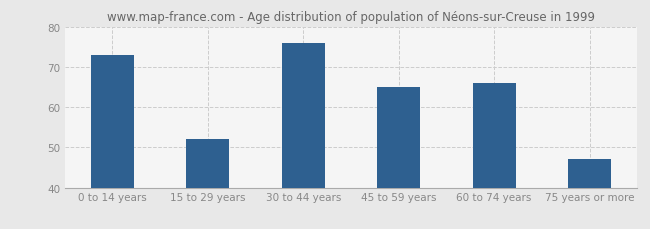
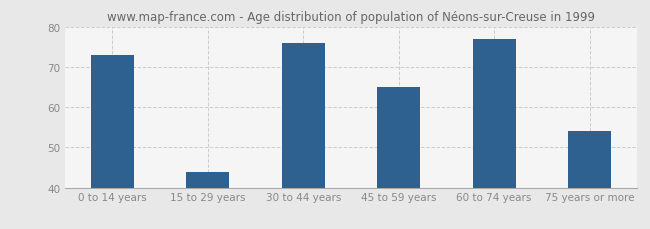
15 to 29 years: 52 -> 44
60 to 74 years: 66 -> 77
75 years or more: 47 -> 54
